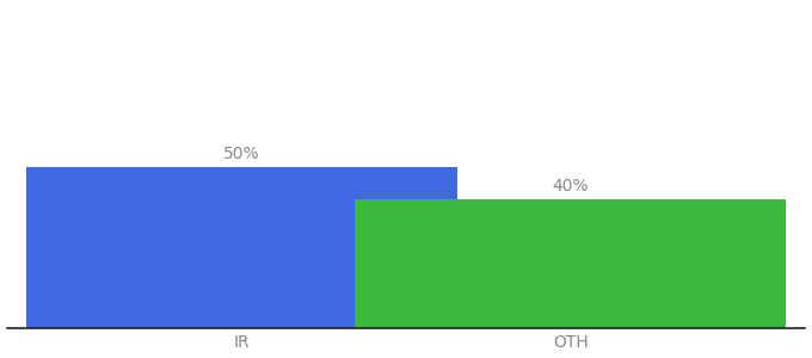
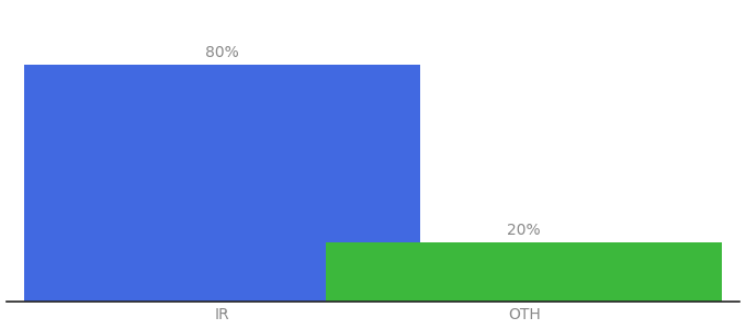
IR: 50% -> 80%
OTH: 40% -> 20%
